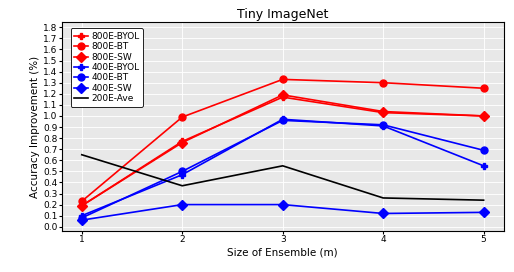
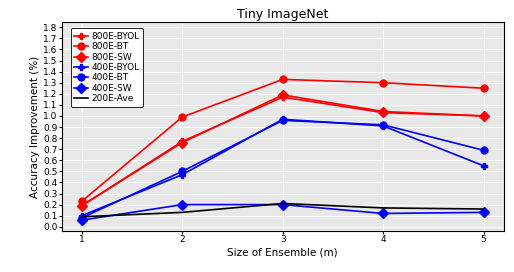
200E-Ave/1: 0.65 -> 0.09
200E-Ave/2: 0.37 -> 0.13
200E-Ave/3: 0.55 -> 0.21
200E-Ave/4: 0.26 -> 0.17
200E-Ave/5: 0.24 -> 0.16
